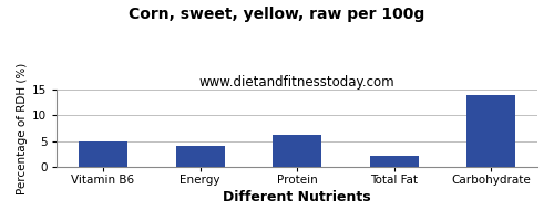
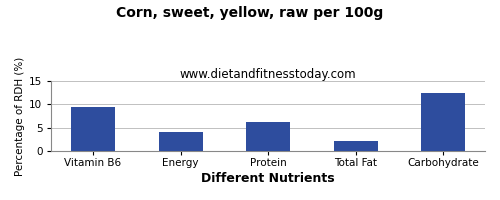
Vitamin B6: 5.0 -> 9.5
Carbohydrate: 14.0 -> 12.5
